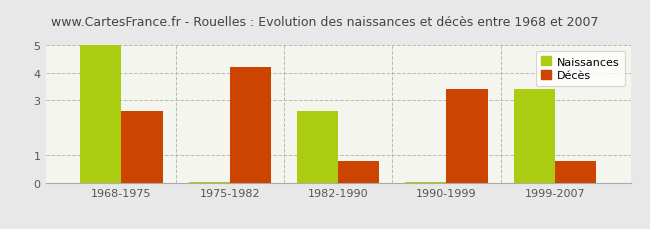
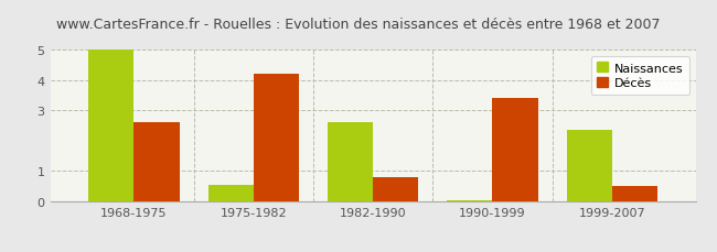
Naissances/1975-1982: 0.05 -> 0.55
Naissances/1999-2007: 3.40 -> 2.35
Décès/1999-2007: 0.8 -> 0.5
